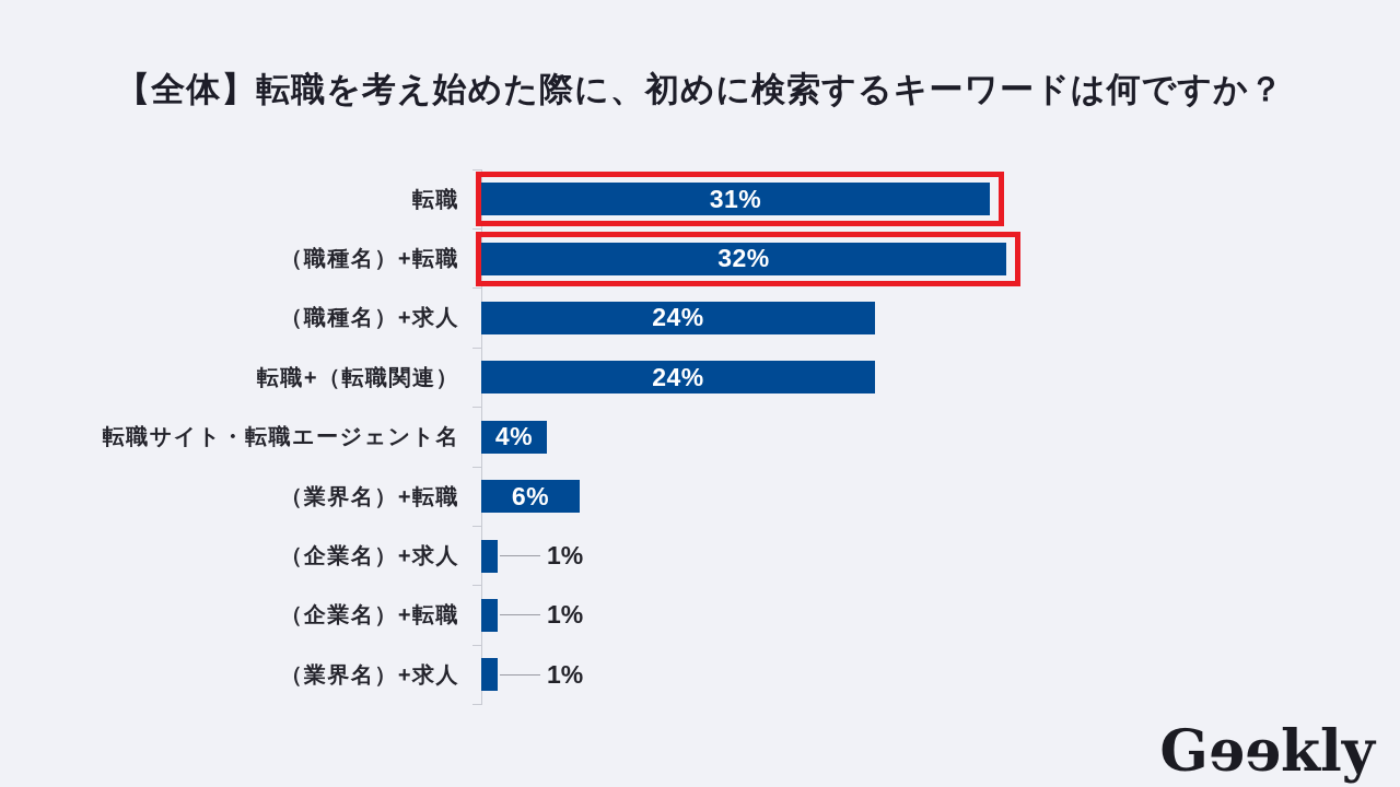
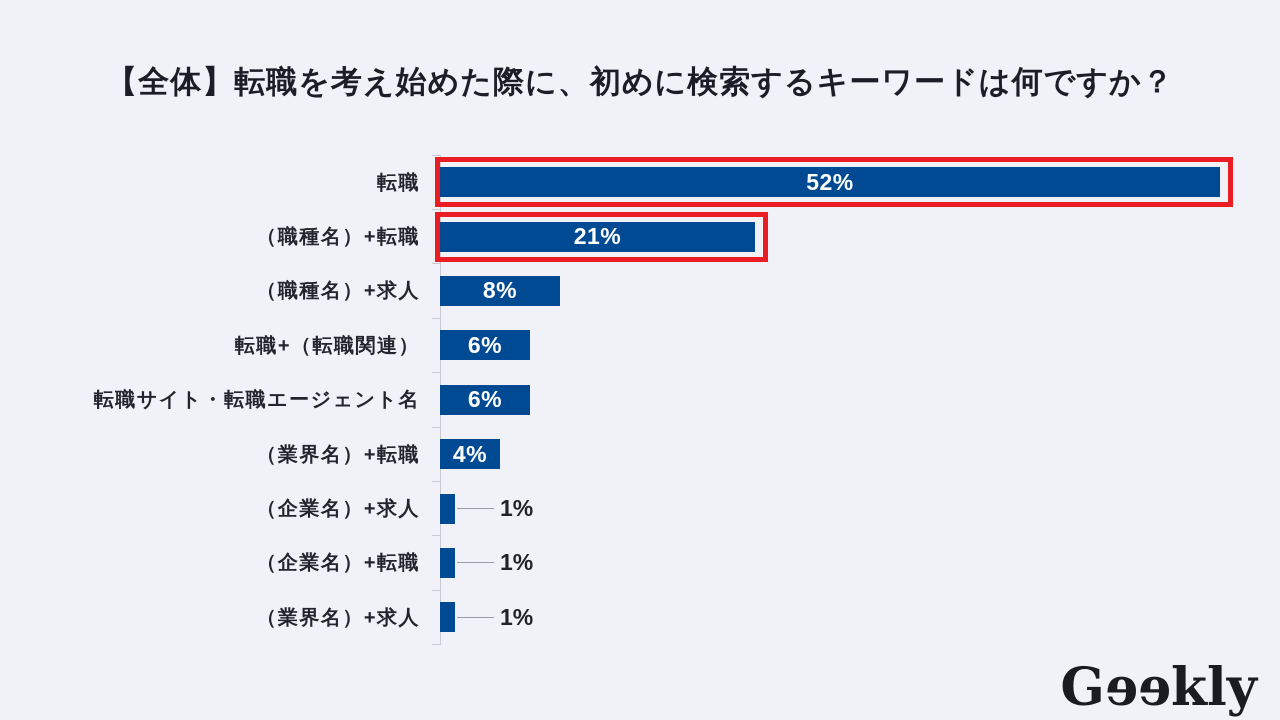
転職: 31% -> 52%
（職種名）+転職: 32% -> 21%
（職種名）+求人: 24% -> 8%
転職+（転職関連）: 24% -> 6%
転職サイト・転職エージェント名: 4% -> 6%
（業界名）+転職: 6% -> 4%
